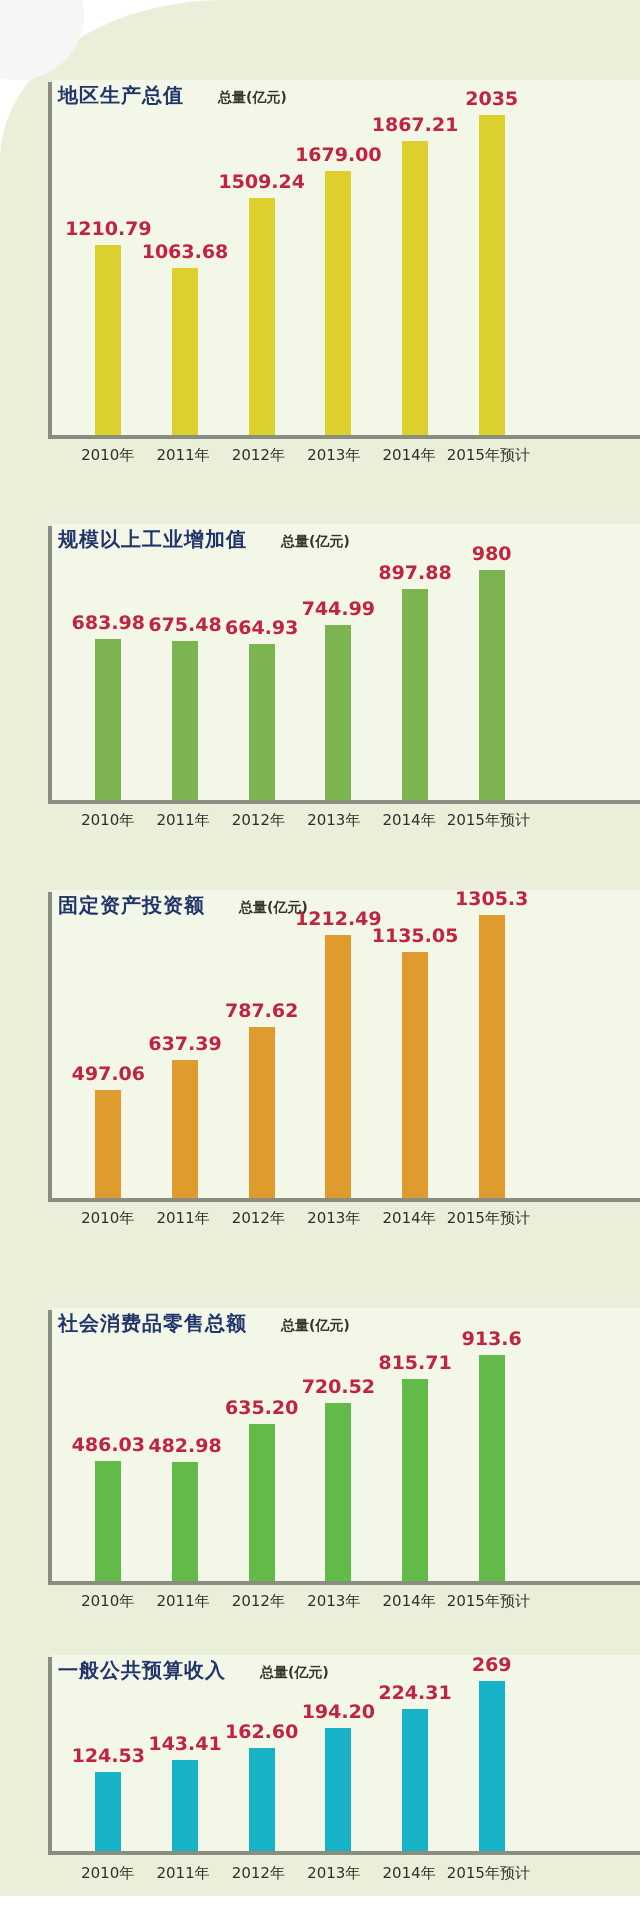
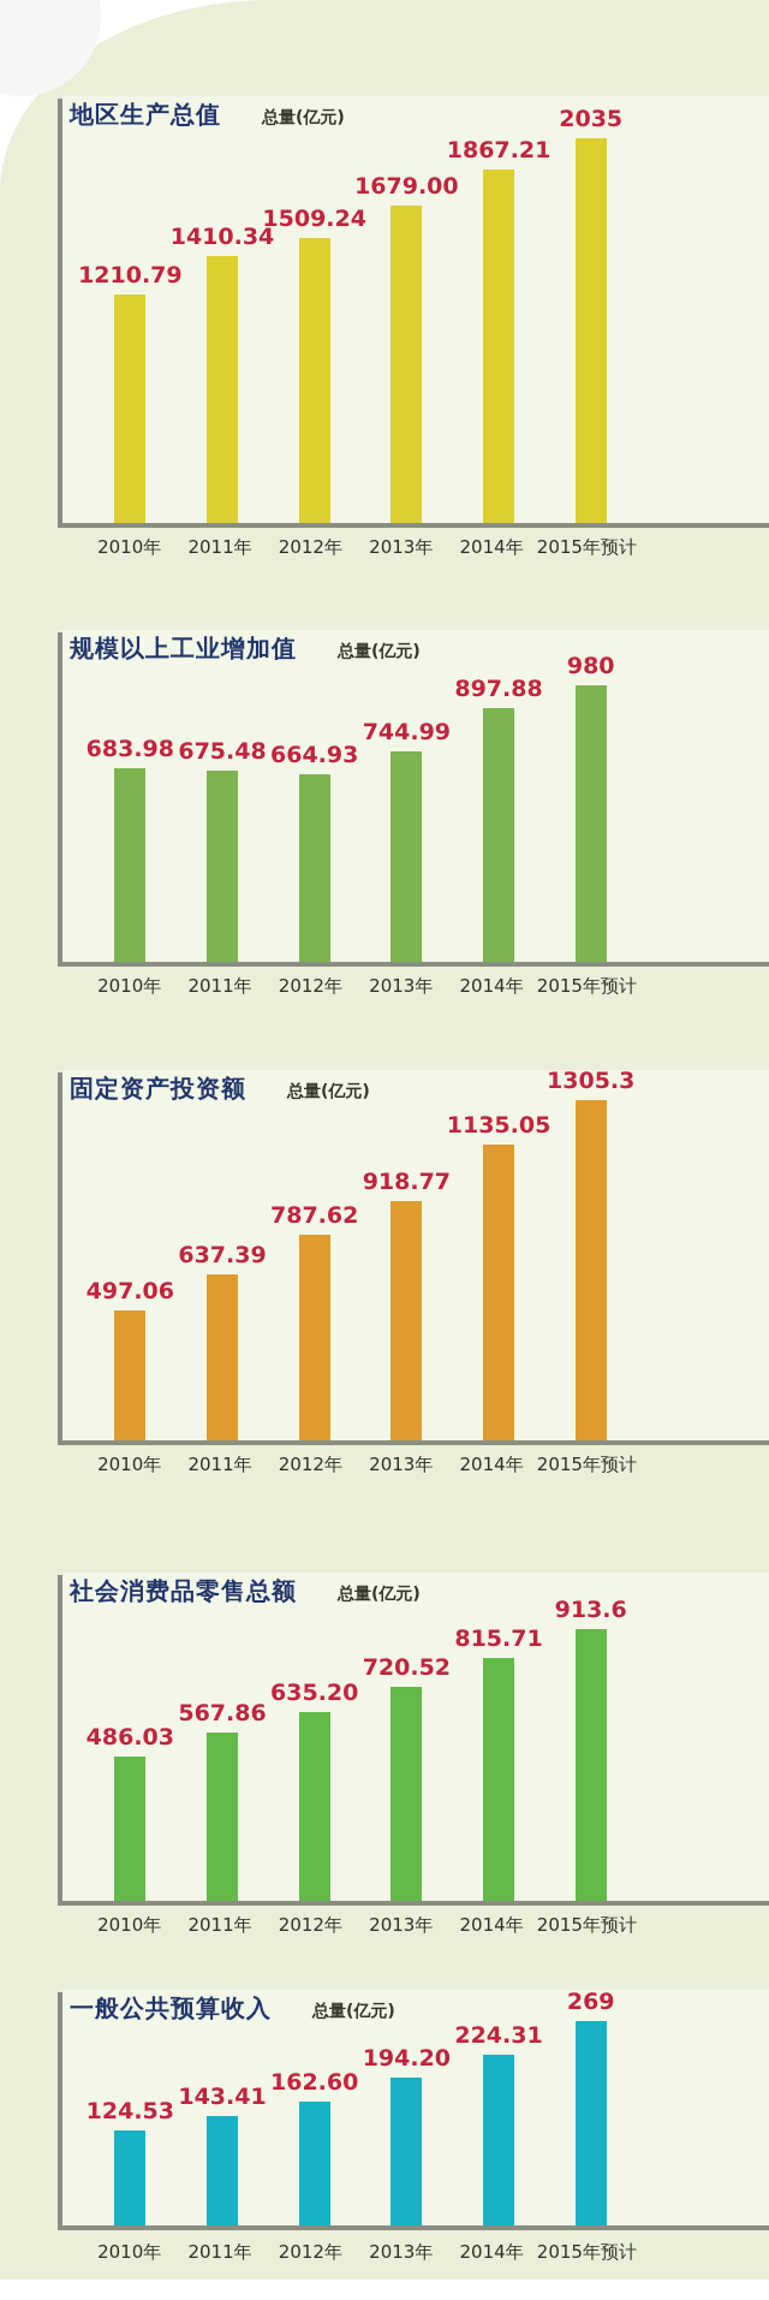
地区生产总值/2011年: 1063.68 -> 1410.34
固定资产投资额/2013年: 1212.49 -> 918.77
社会消费品零售总额/2011年: 482.98 -> 567.86
